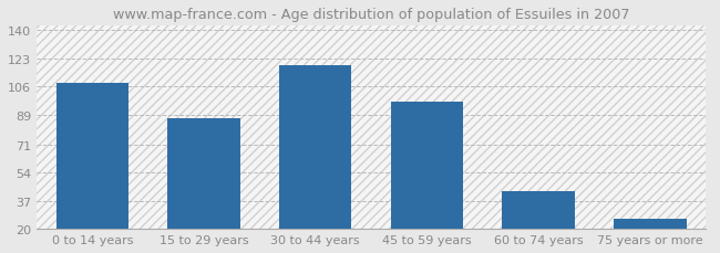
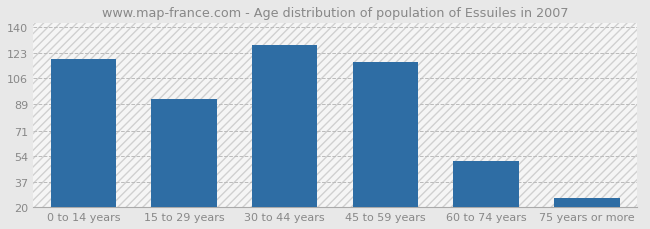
0 to 14 years: 108 -> 119
15 to 29 years: 87 -> 92
30 to 44 years: 119 -> 128
45 to 59 years: 97 -> 117
60 to 74 years: 43 -> 51
